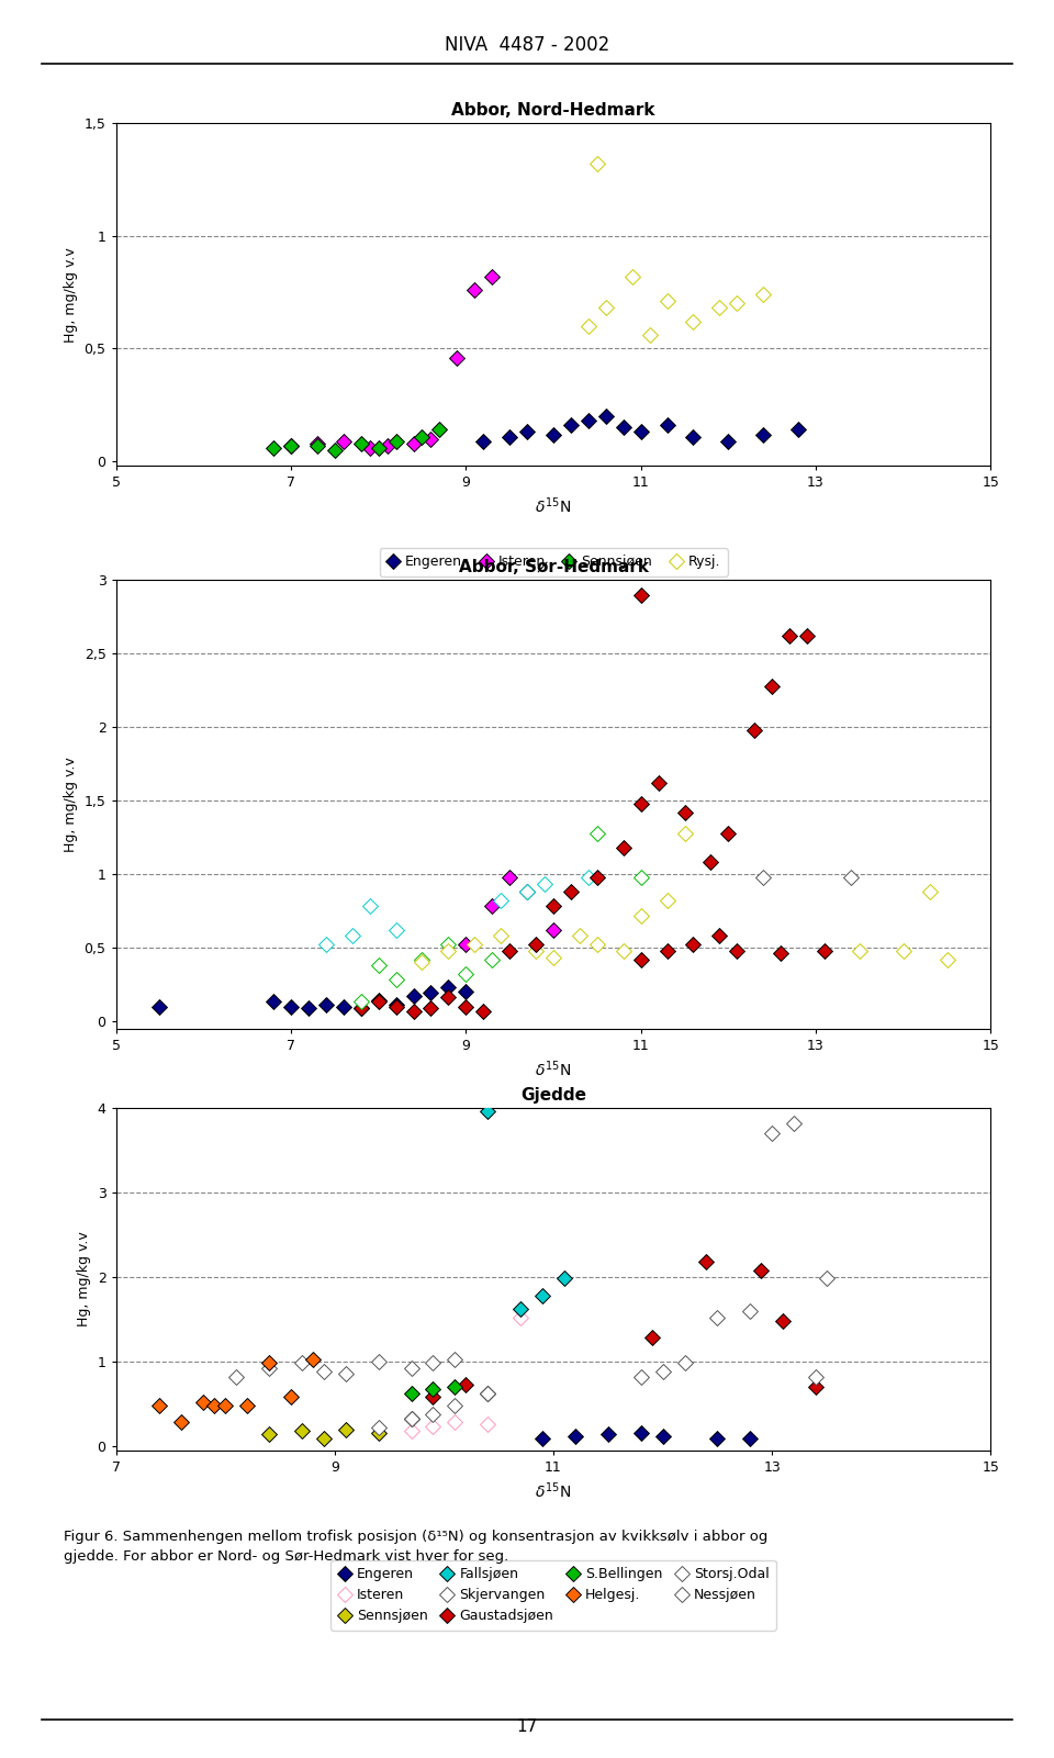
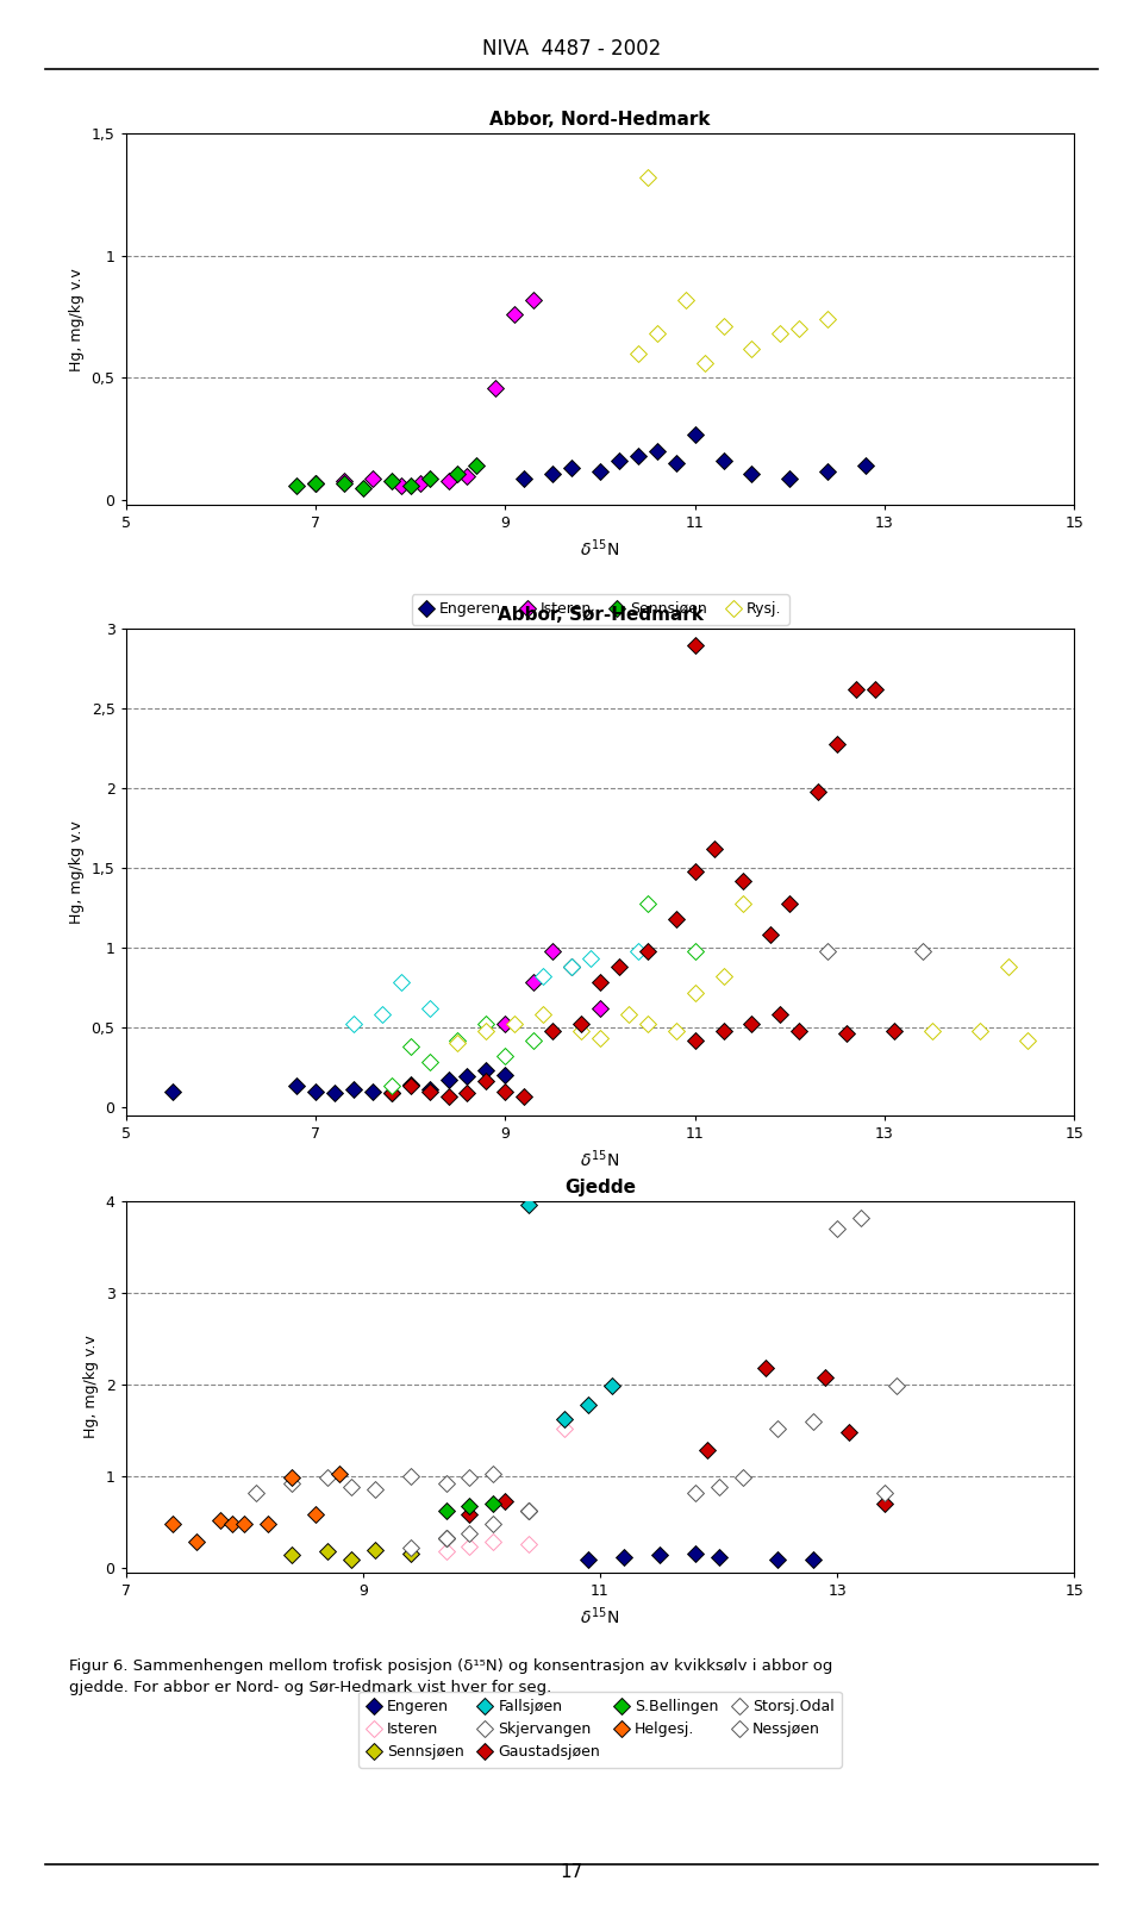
Abbor, Nord-Hedmark/Engeren/11: 0,13 -> 0,27
